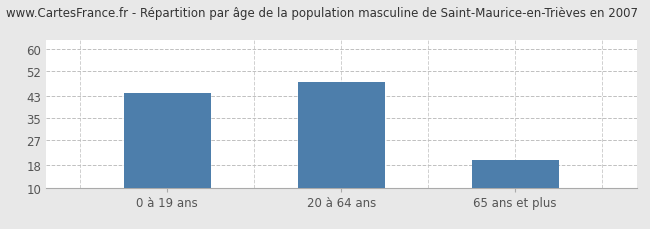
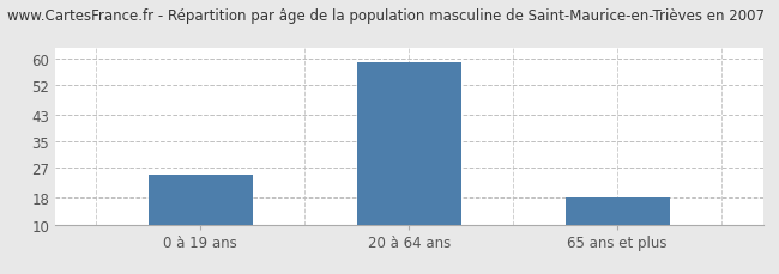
0 à 19 ans: 44 -> 25
20 à 64 ans: 48 -> 59
65 ans et plus: 20 -> 18
